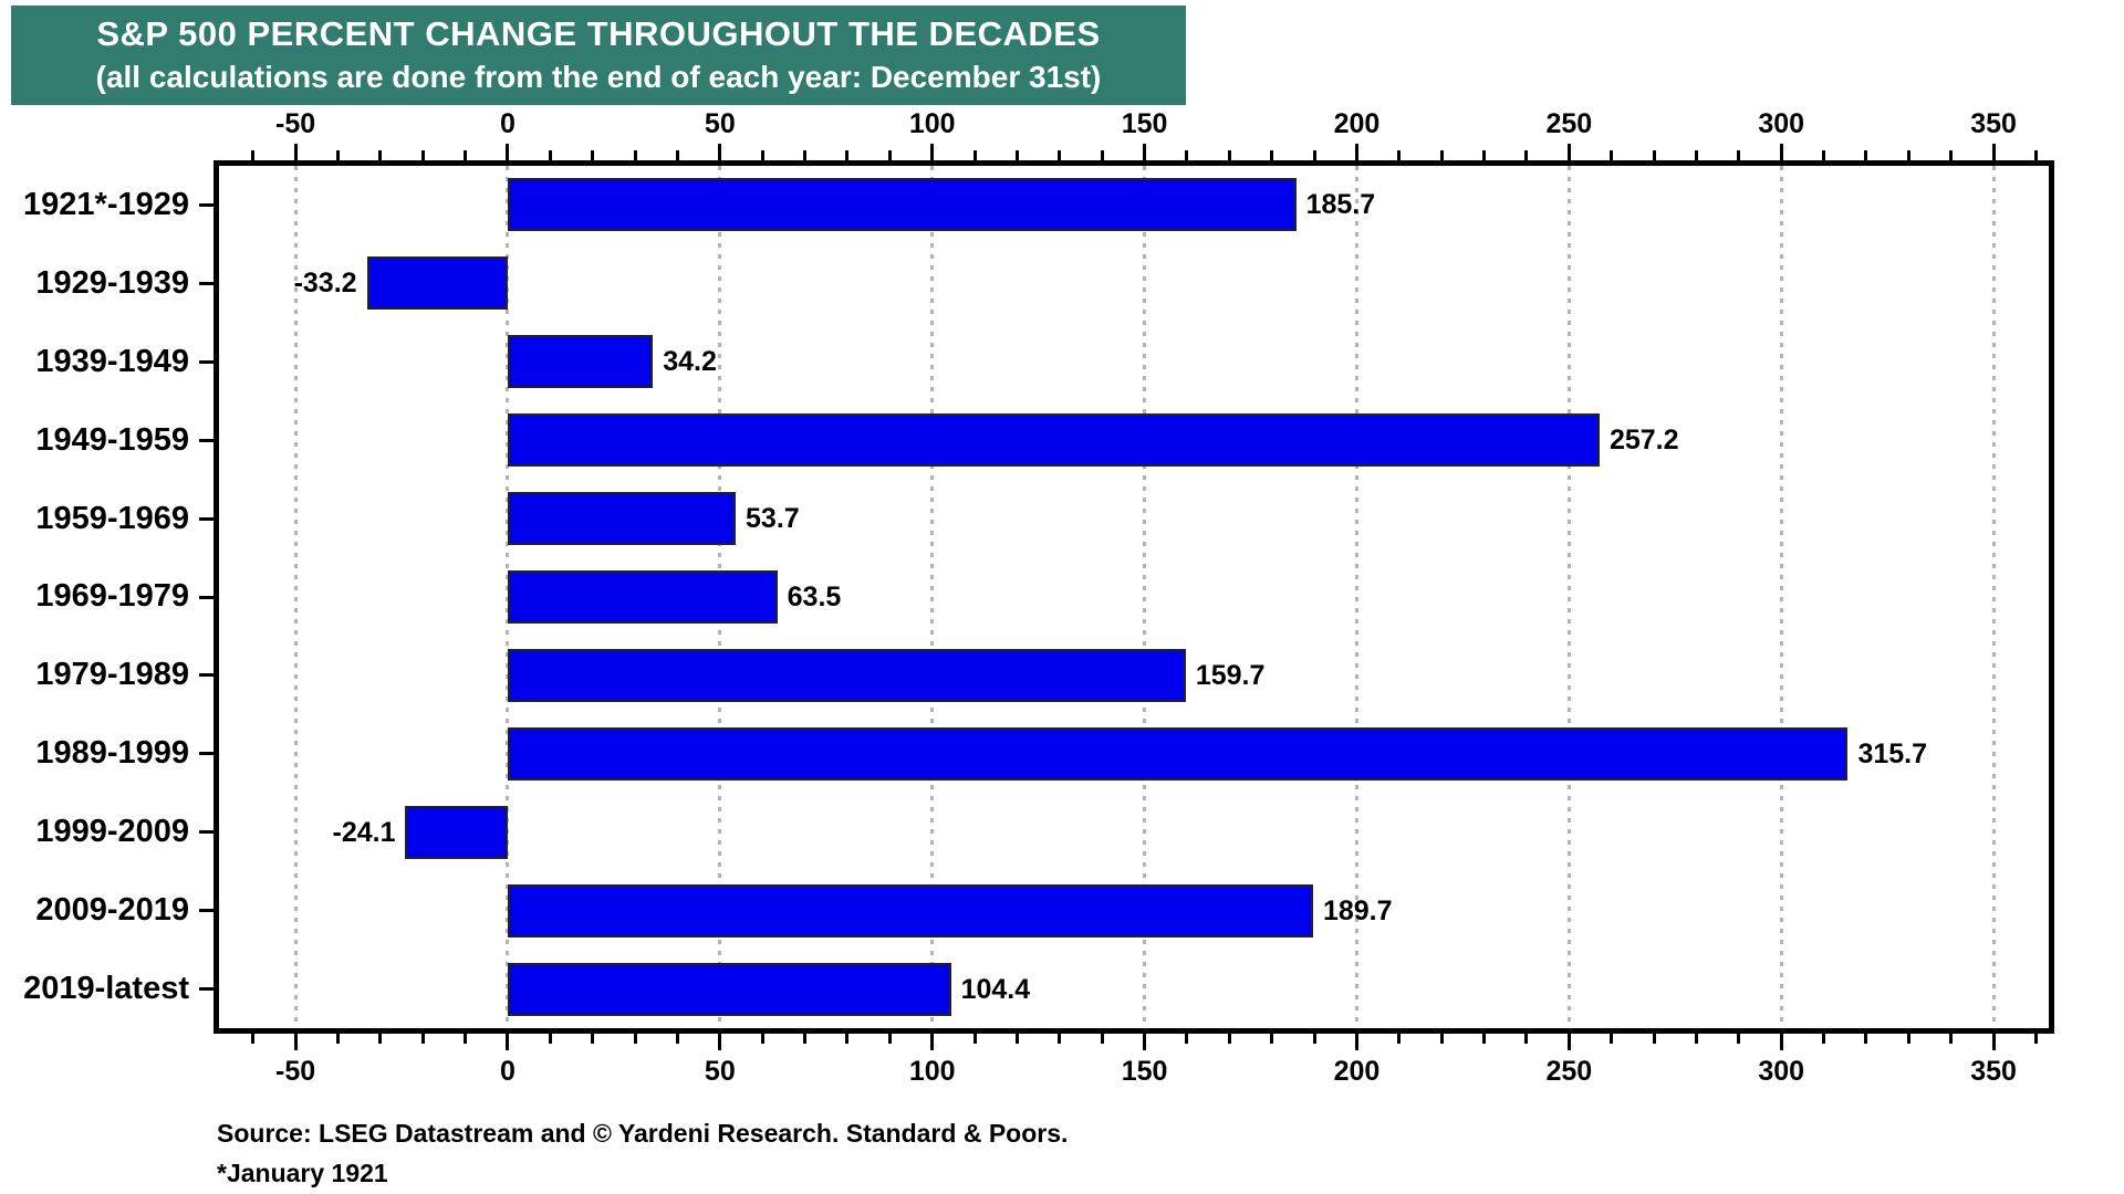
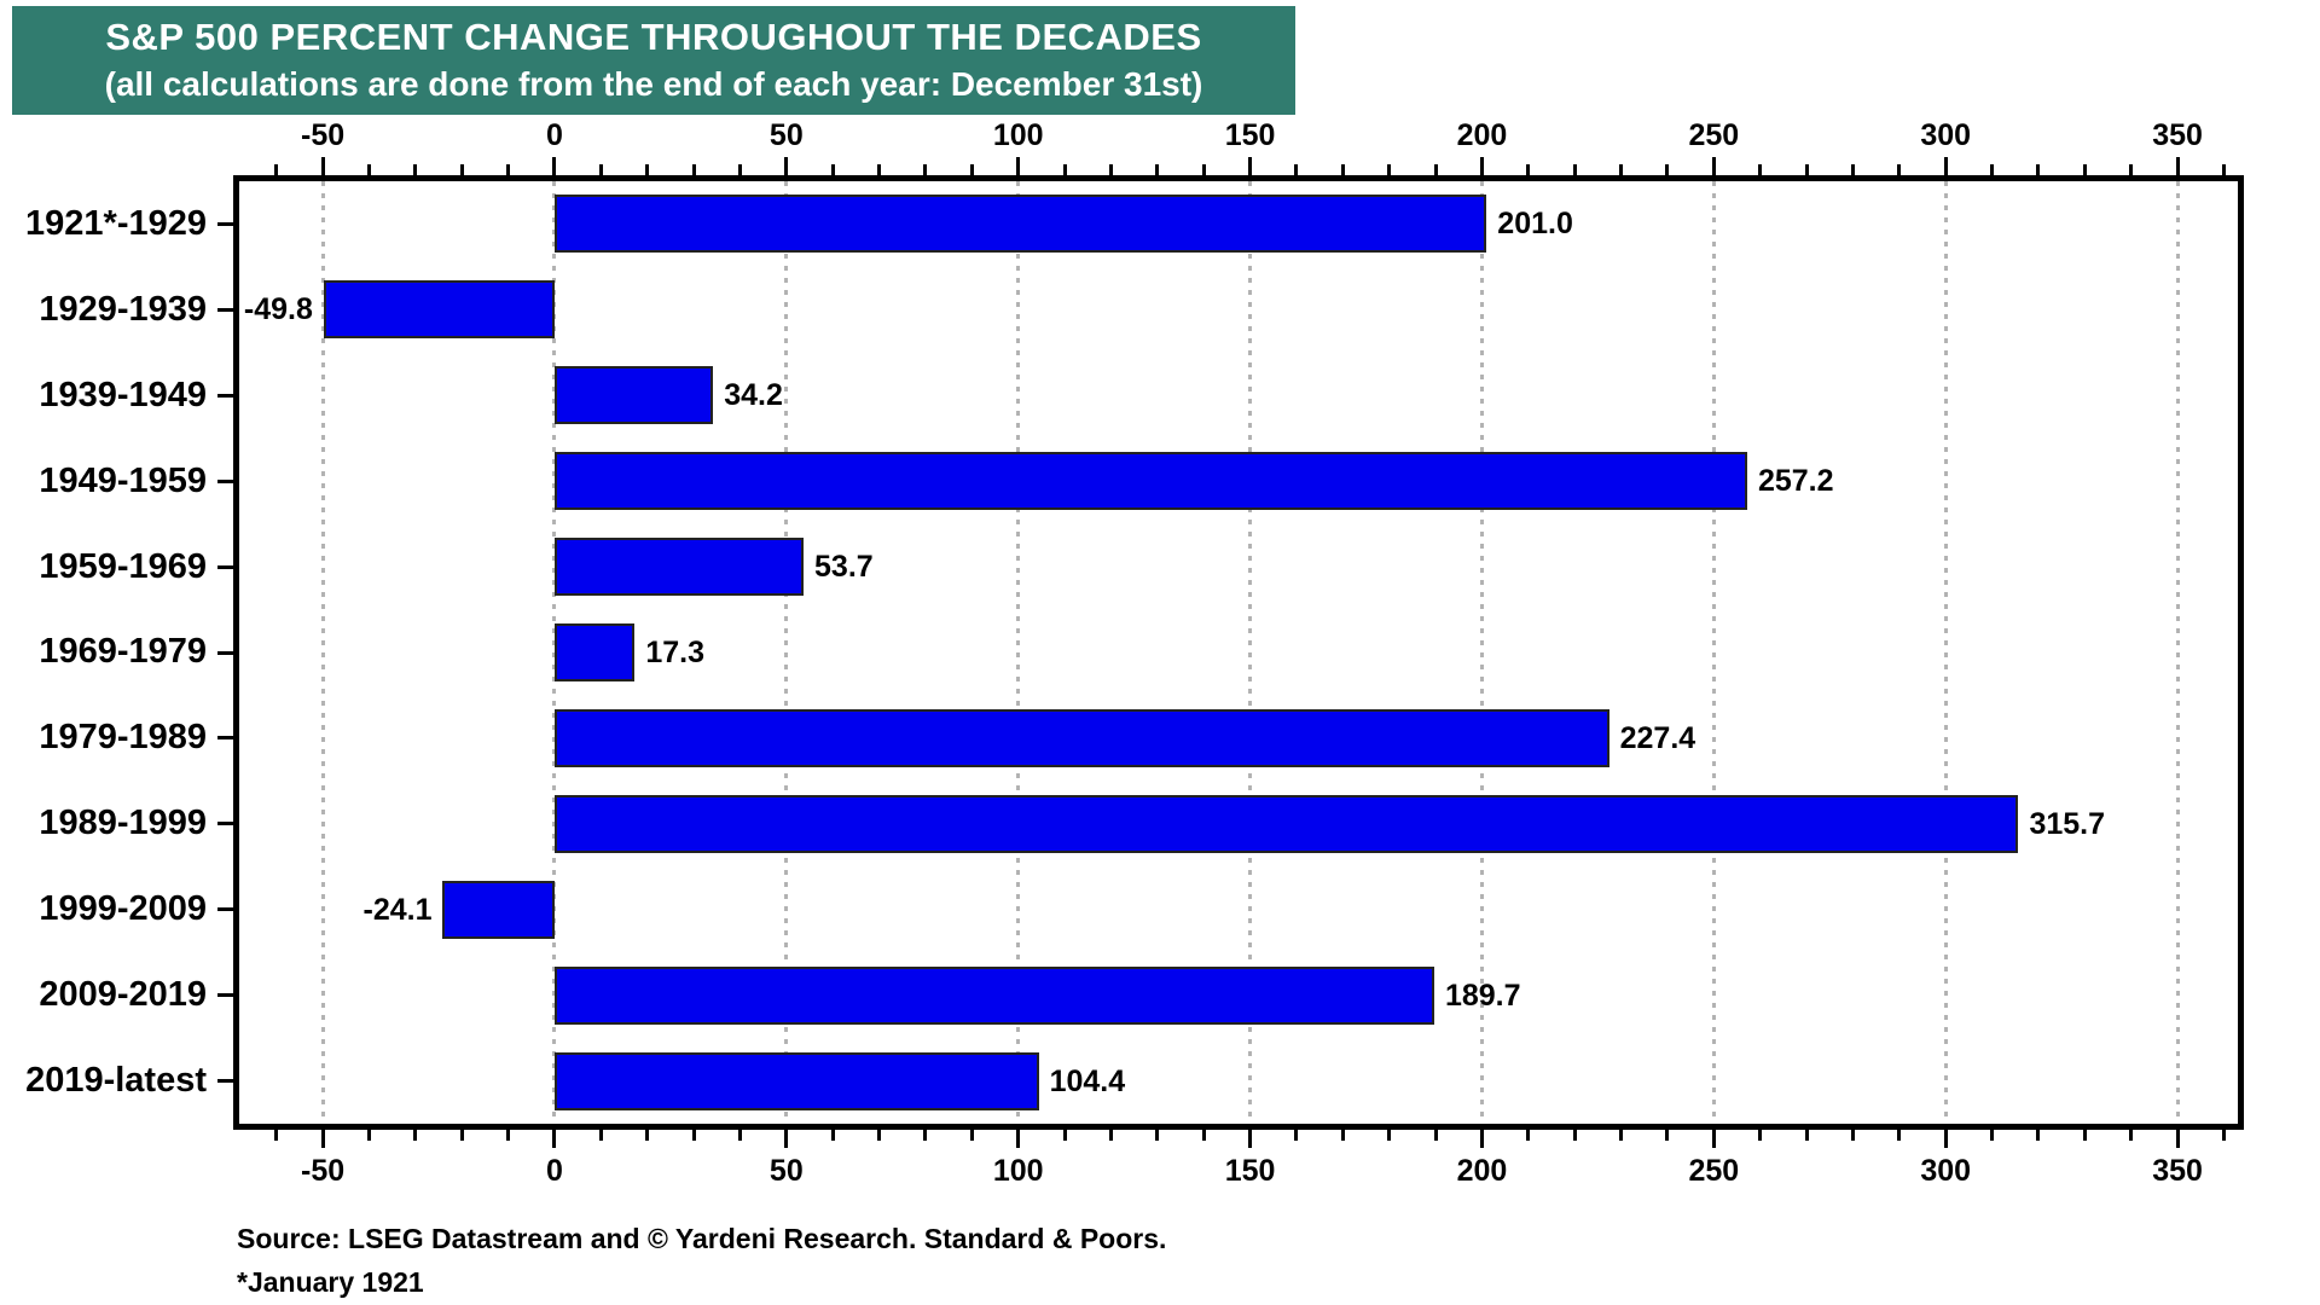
1921*-1929: 185.7 -> 201.0
1929-1939: -33.2 -> -49.8
1969-1979: 63.5 -> 17.3
1979-1989: 159.7 -> 227.4
